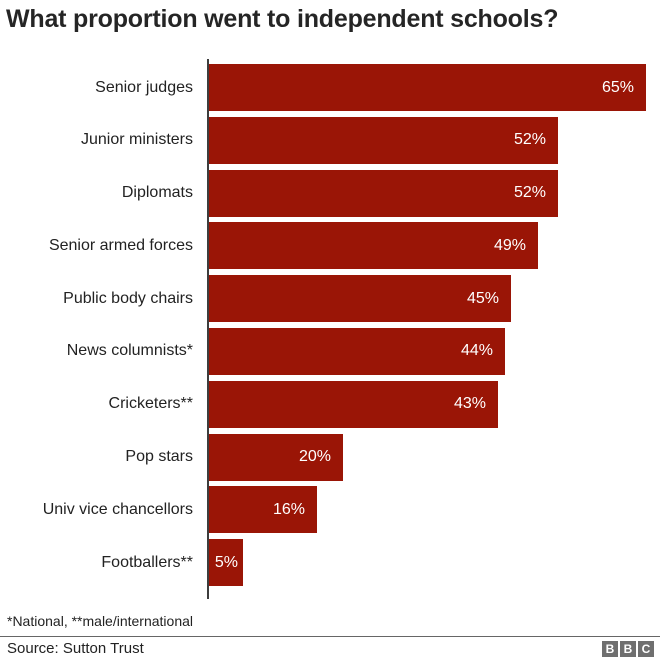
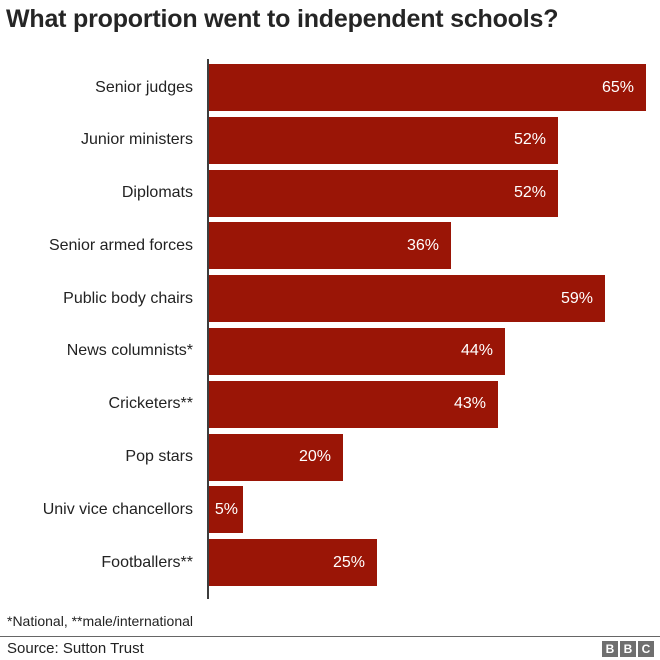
Senior armed forces: 49% -> 36%
Public body chairs: 45% -> 59%
Univ vice chancellors: 16% -> 5%
Footballers**: 5% -> 25%
